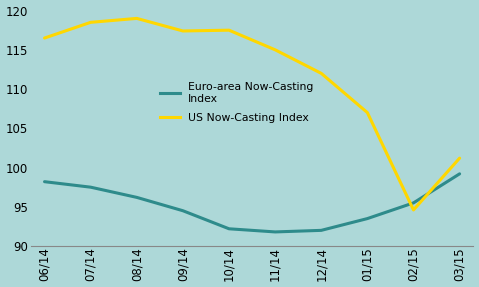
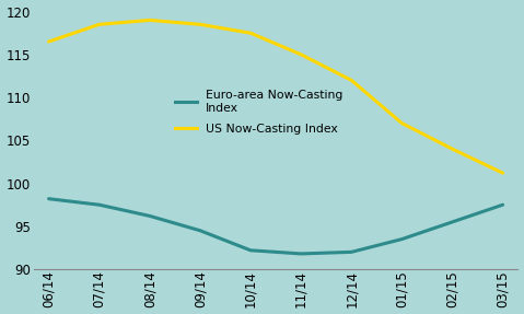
US Now-Casting Index/09/14: 117.4 -> 118.5
US Now-Casting Index/02/15: 94.6 -> 104.0
Euro-area Now-Casting Index/03/15: 99.2 -> 97.5
